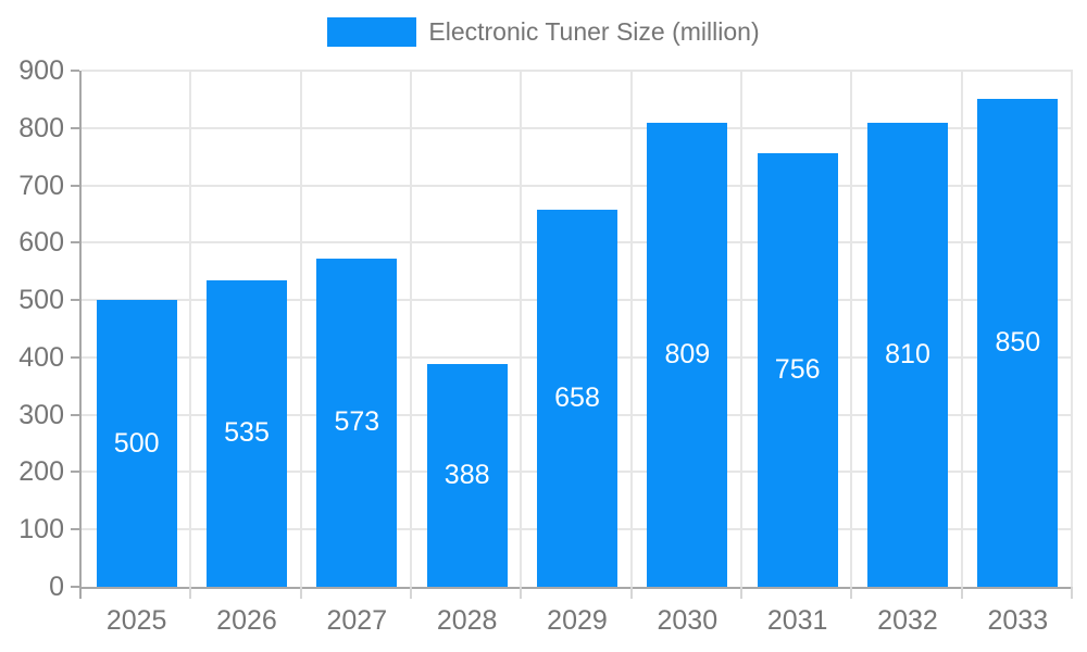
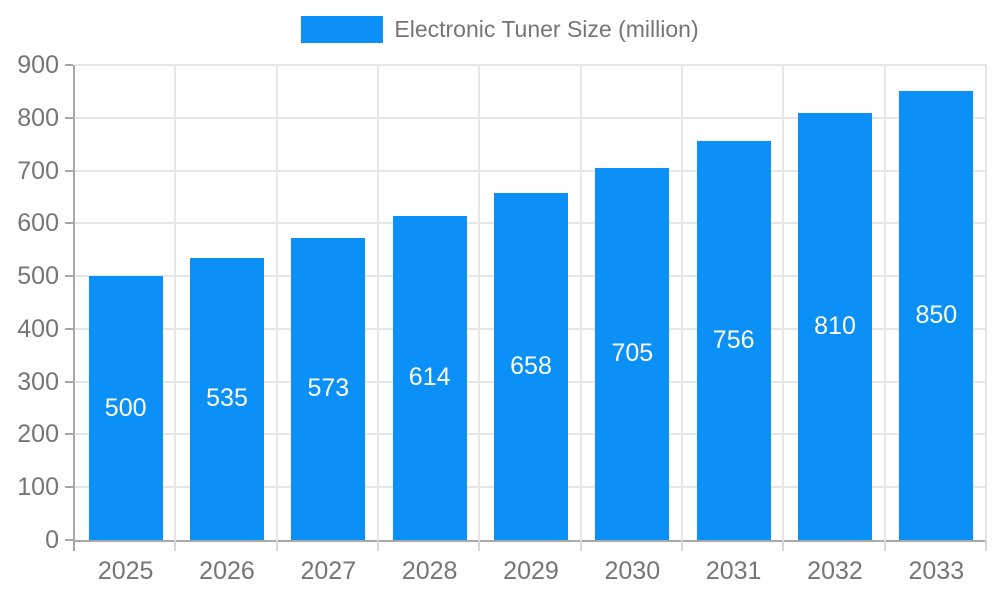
2028: 388 -> 614
2030: 809 -> 705
